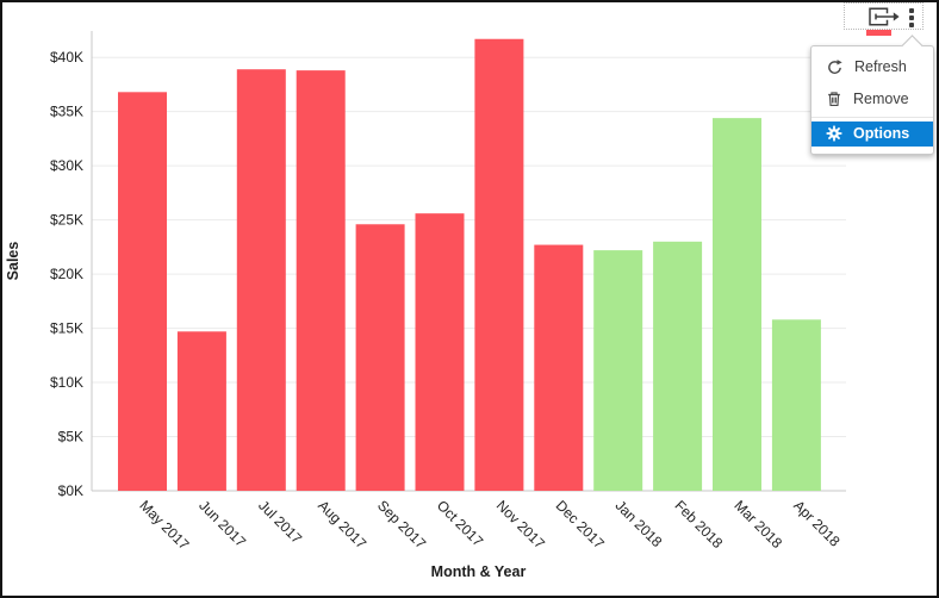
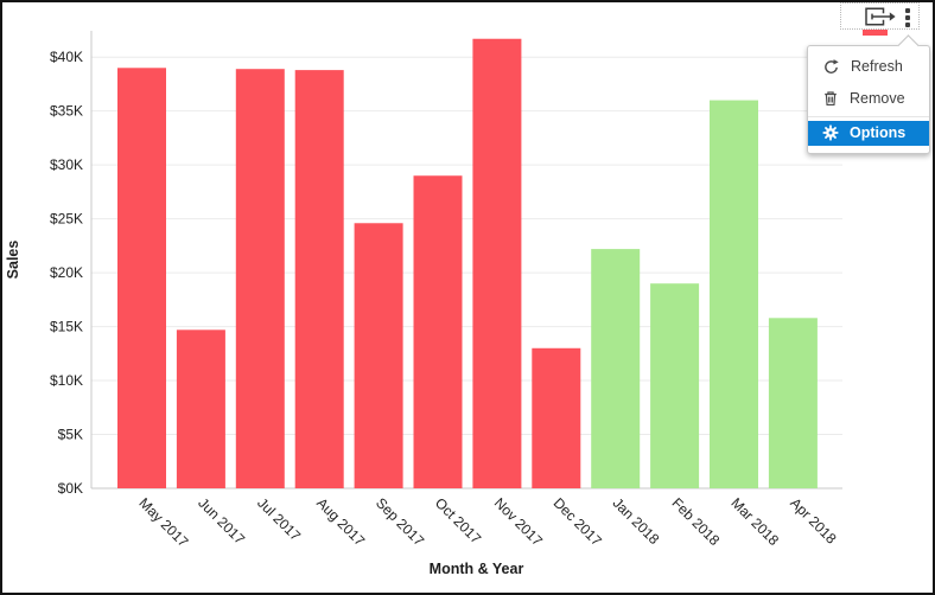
May 2017: $37K -> $39K
Oct 2017: $26K -> $29K
Dec 2017: $23K -> $13K
Feb 2018: $23K -> $19K
Mar 2018: $34K -> $36K
